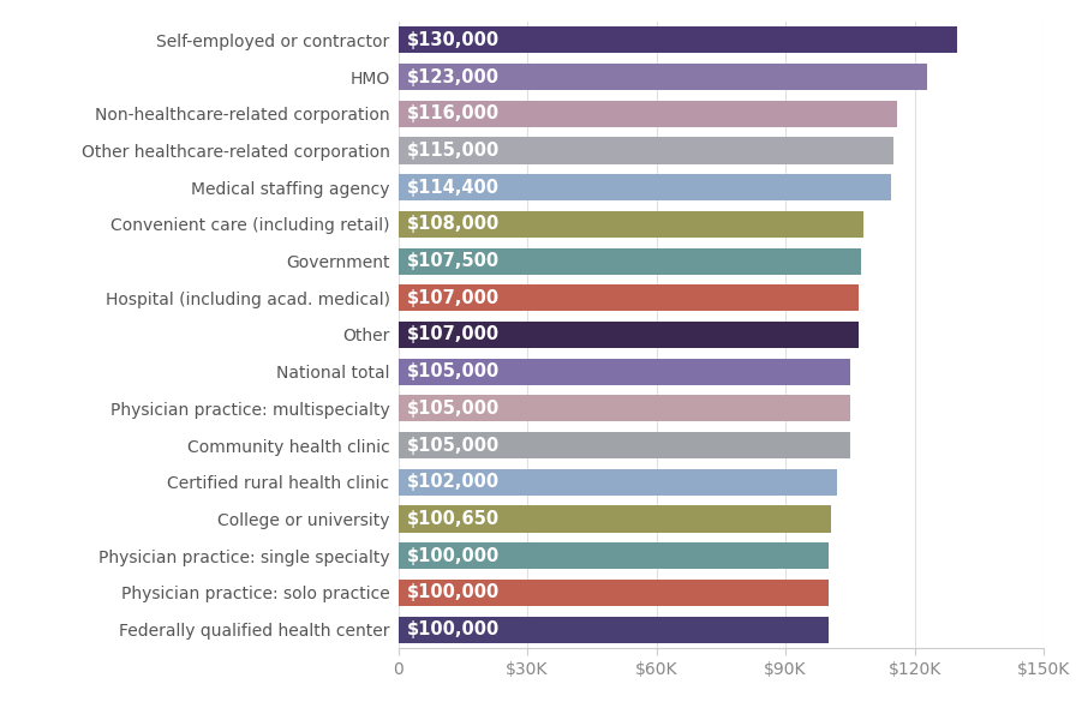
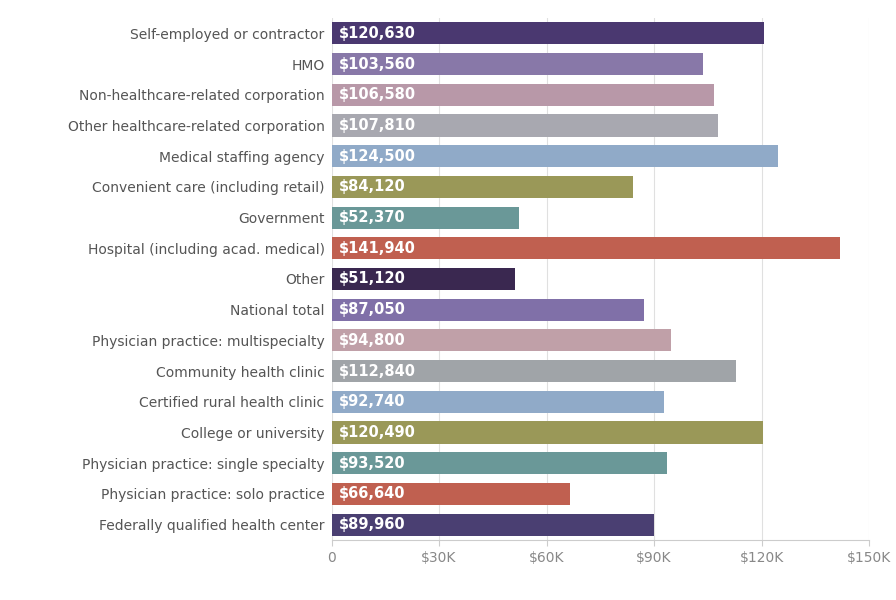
Self-employed or contractor: $130,000 -> $120,630
HMO: $123,000 -> $103,560
Non-healthcare-related corporation: $116,000 -> $106,580
Other healthcare-related corporation: $115,000 -> $107,810
Medical staffing agency: $114,400 -> $124,500
Convenient care (including retail): $108,000 -> $84,120
Government: $107,500 -> $52,370
Hospital (including acad. medical): $107,000 -> $141,940
Other: $107,000 -> $51,120
National total: $105,000 -> $87,050
Physician practice: multispecialty: $105,000 -> $94,800
Community health clinic: $105,000 -> $112,840
Certified rural health clinic: $102,000 -> $92,740
College or university: $100,650 -> $120,490
Physician practice: single specialty: $100,000 -> $93,520
Physician practice: solo practice: $100,000 -> $66,640
Federally qualified health center: $100,000 -> $89,960
